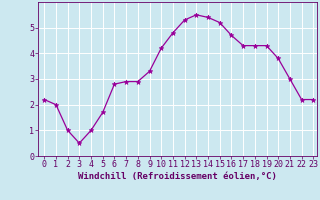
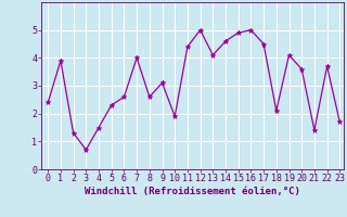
0: 2.2 -> 2.4
1: 2.0 -> 3.9
2: 1.0 -> 1.3
3: 0.5 -> 0.7
4: 1.0 -> 1.5
5: 1.7 -> 2.3
6: 2.8 -> 2.6
7: 2.9 -> 4.0
8: 2.9 -> 2.6
9: 3.3 -> 3.1
10: 4.2 -> 1.9
11: 4.8 -> 4.4
12: 5.3 -> 5.0
13: 5.5 -> 4.1
14: 5.4 -> 4.6
15: 5.2 -> 4.9
16: 4.7 -> 5.0
17: 4.3 -> 4.5
18: 4.3 -> 2.1
19: 4.3 -> 4.1
20: 3.8 -> 3.6
21: 3.0 -> 1.4
22: 2.2 -> 3.7
23: 2.2 -> 1.7
